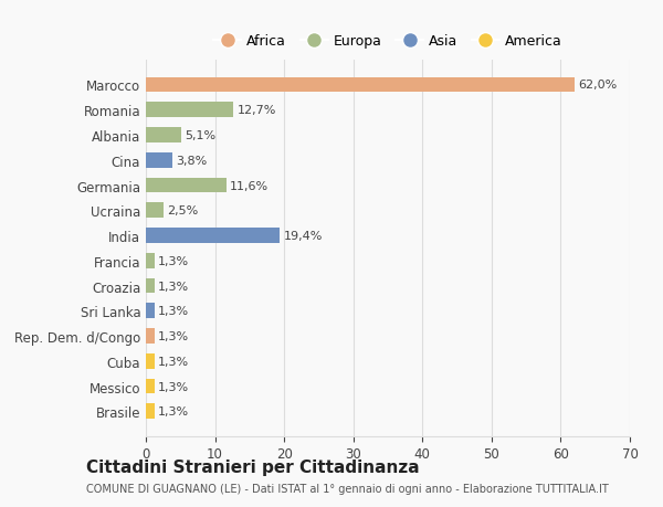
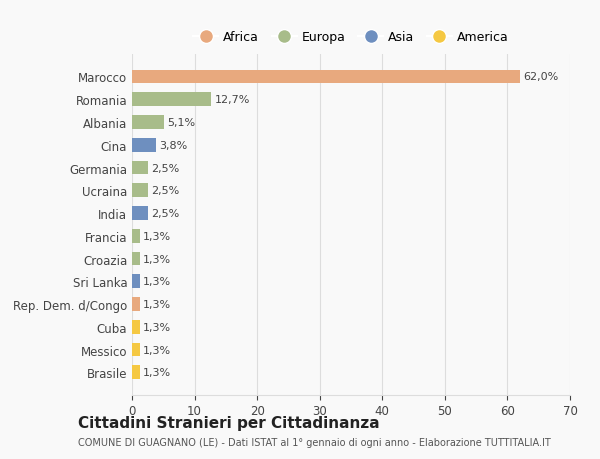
Germania: 11,6% -> 2,5%
India: 19,4% -> 2,5%
